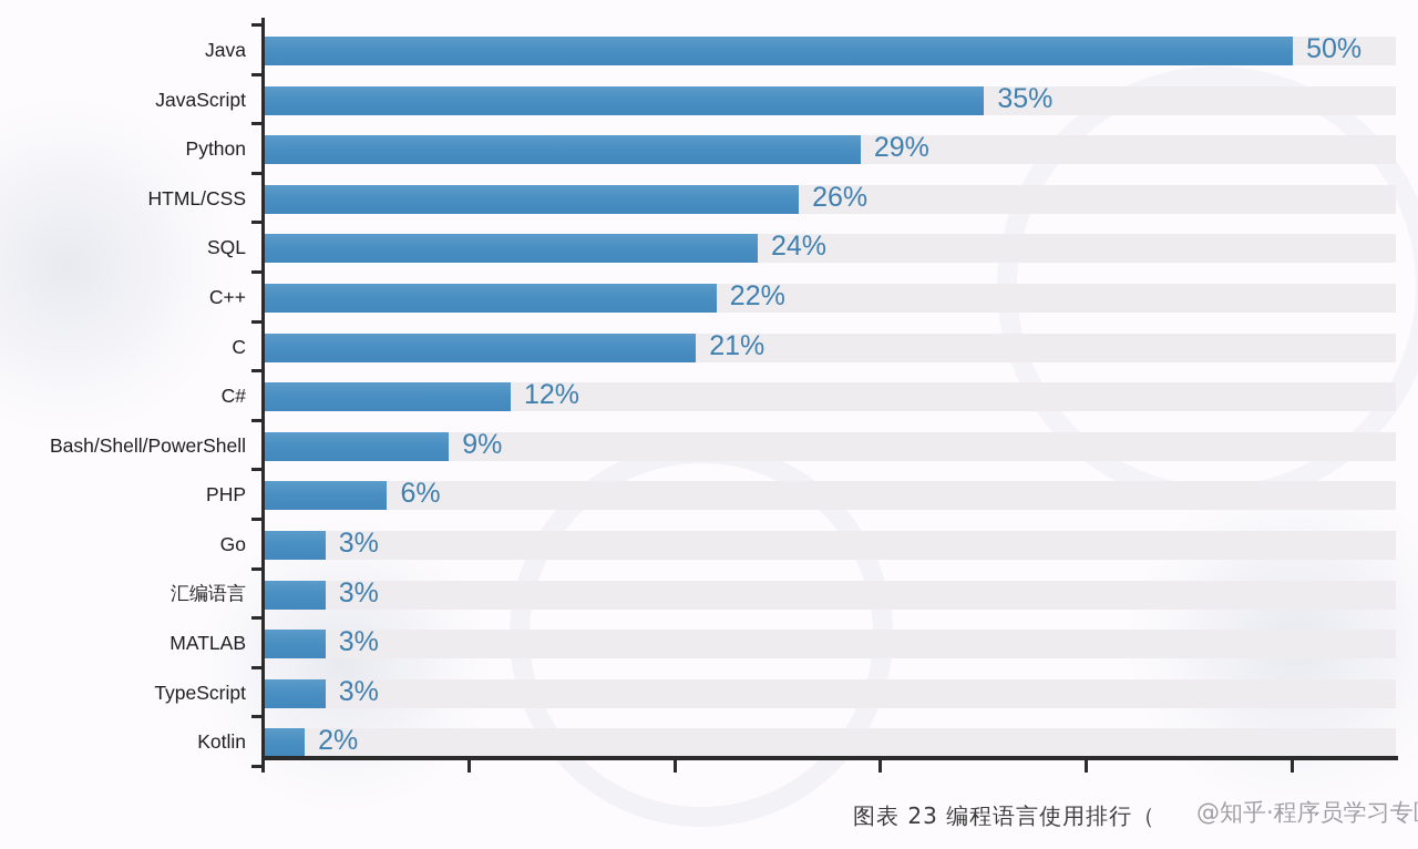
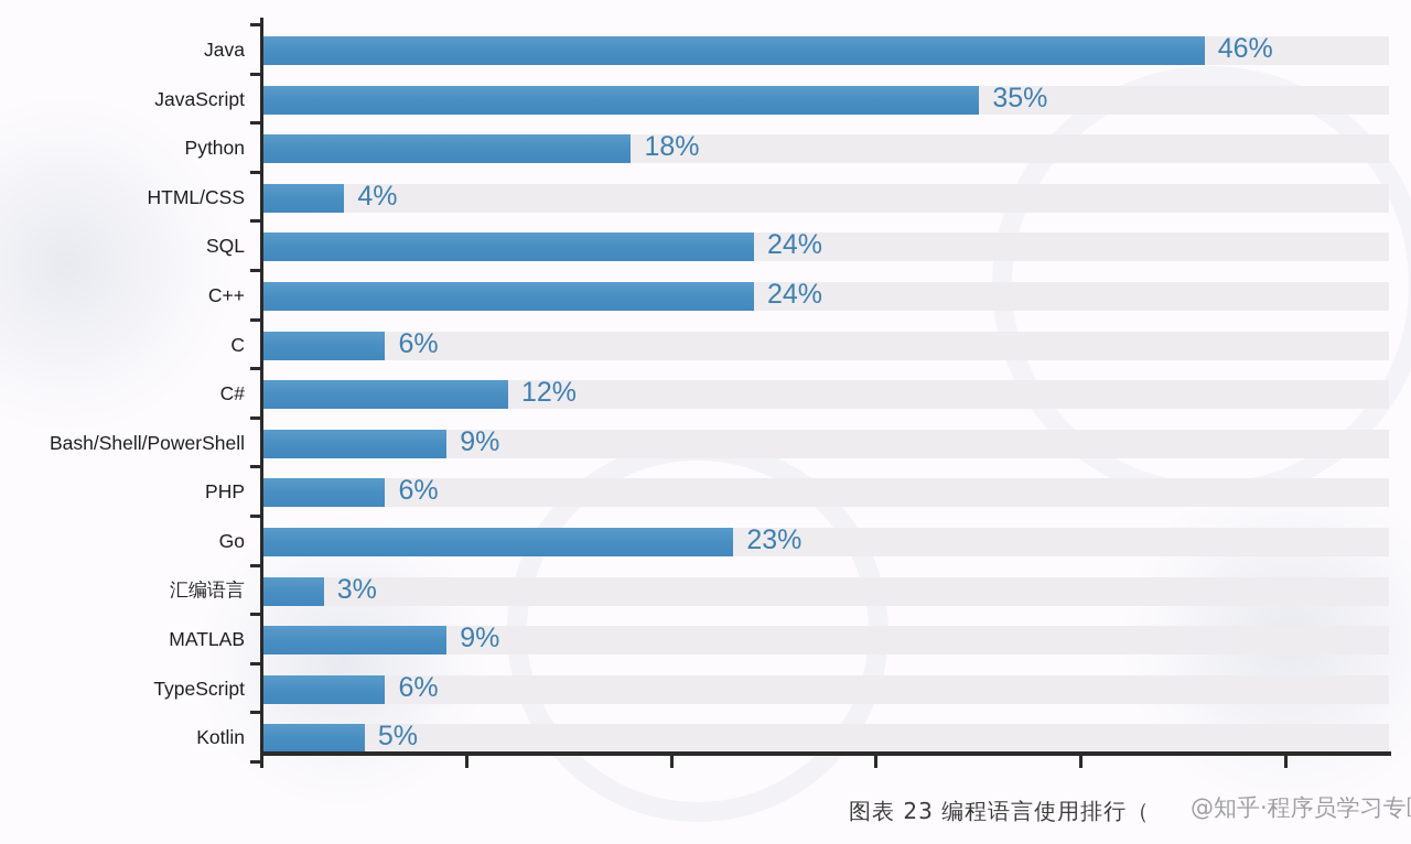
Java: 50% -> 46%
Python: 29% -> 18%
HTML/CSS: 26% -> 4%
C++: 22% -> 24%
C: 21% -> 6%
Go: 3% -> 23%
MATLAB: 3% -> 9%
TypeScript: 3% -> 6%
Kotlin: 2% -> 5%
